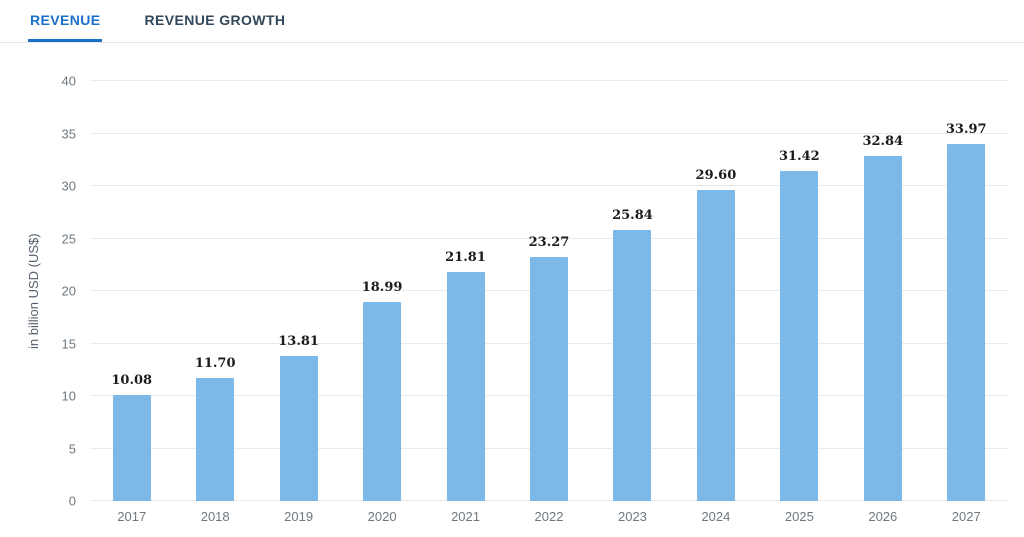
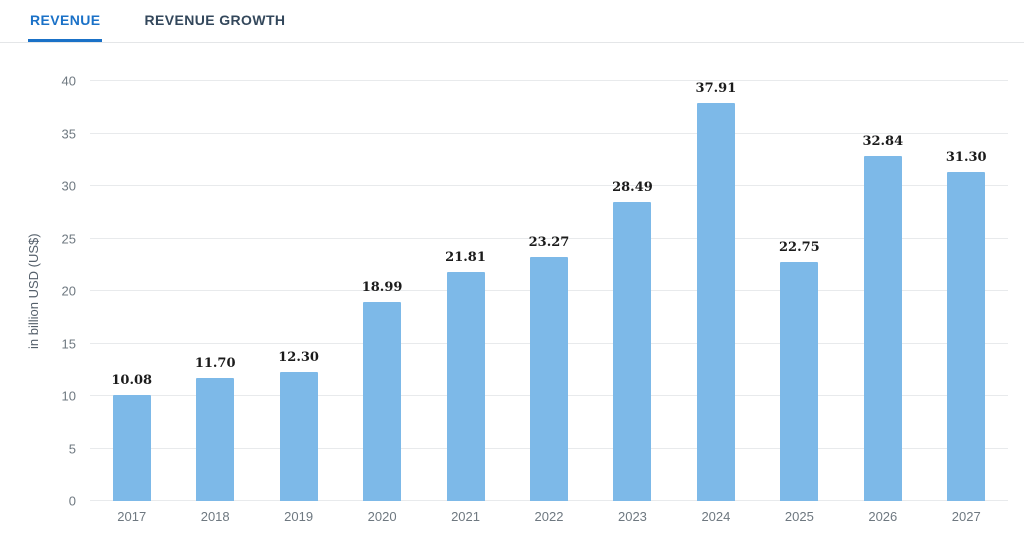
2019: 13.81 -> 12.30
2023: 25.84 -> 28.49
2024: 29.60 -> 37.91
2025: 31.42 -> 22.75
2027: 33.97 -> 31.30
